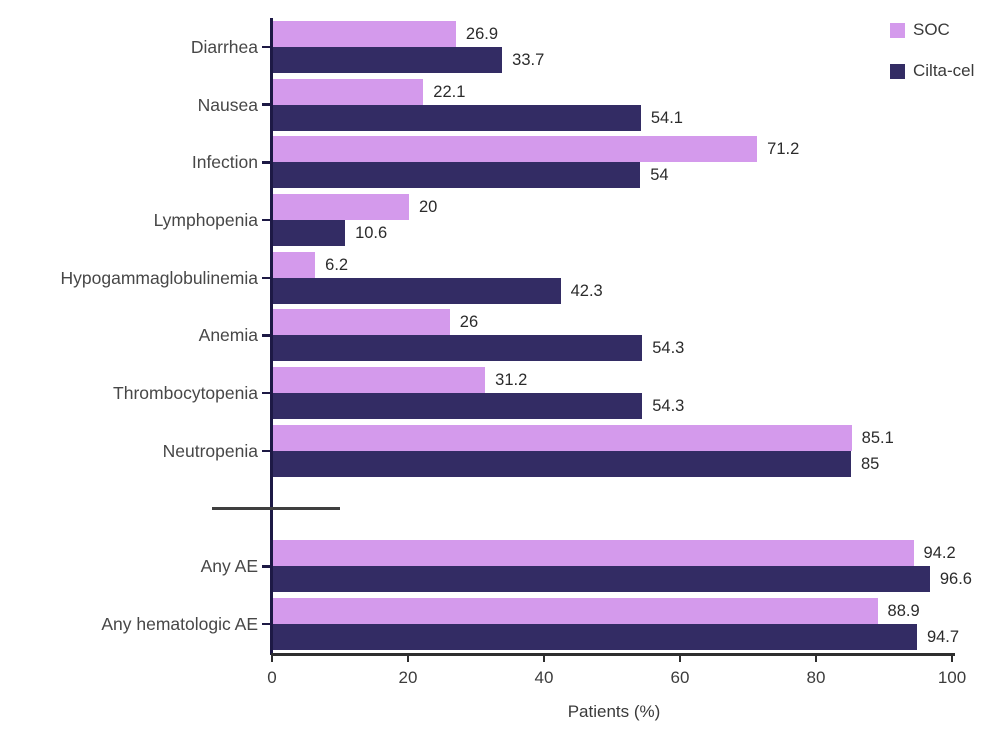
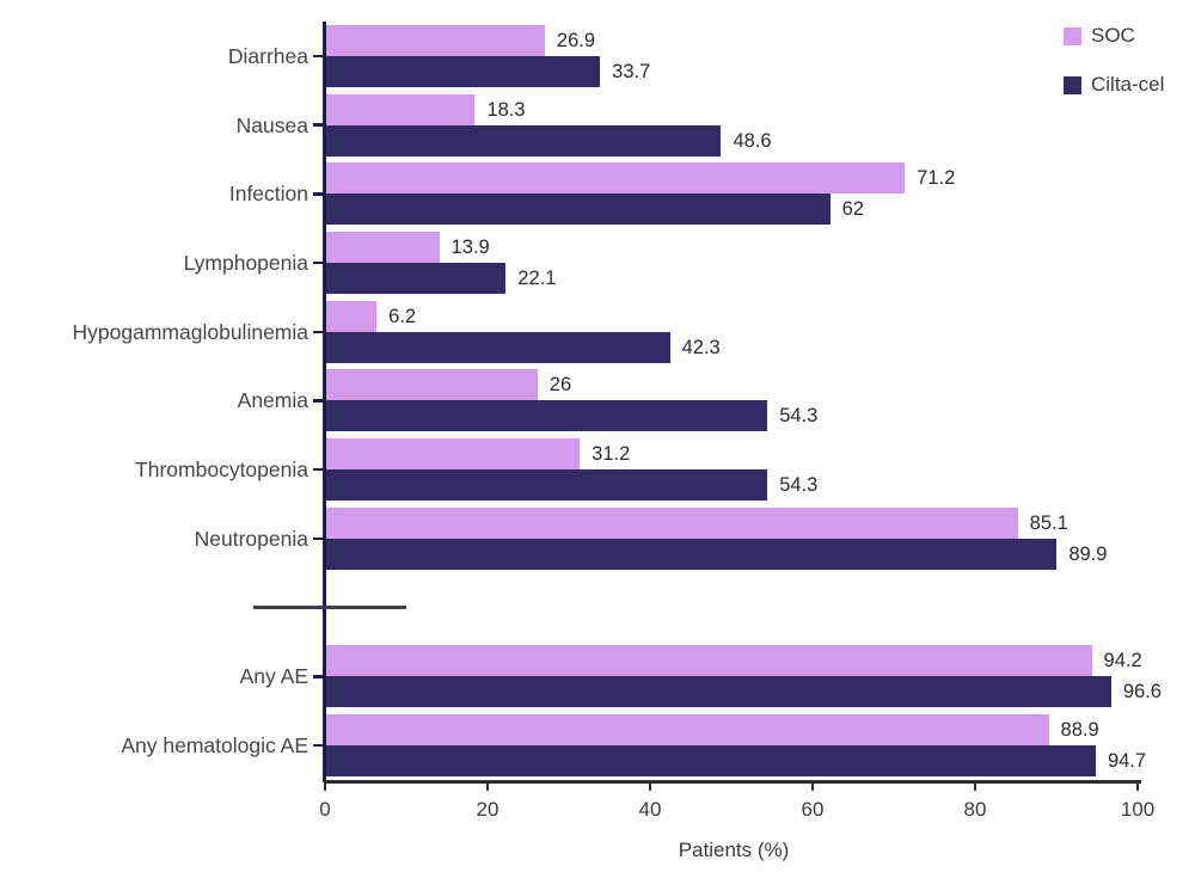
SOC/Nausea: 22.1 -> 18.3
Cilta-cel/Nausea: 54.1 -> 48.6
Cilta-cel/Infection: 54 -> 62
SOC/Lymphopenia: 20 -> 13.9
Cilta-cel/Lymphopenia: 10.6 -> 22.1
Cilta-cel/Neutropenia: 85 -> 89.9
